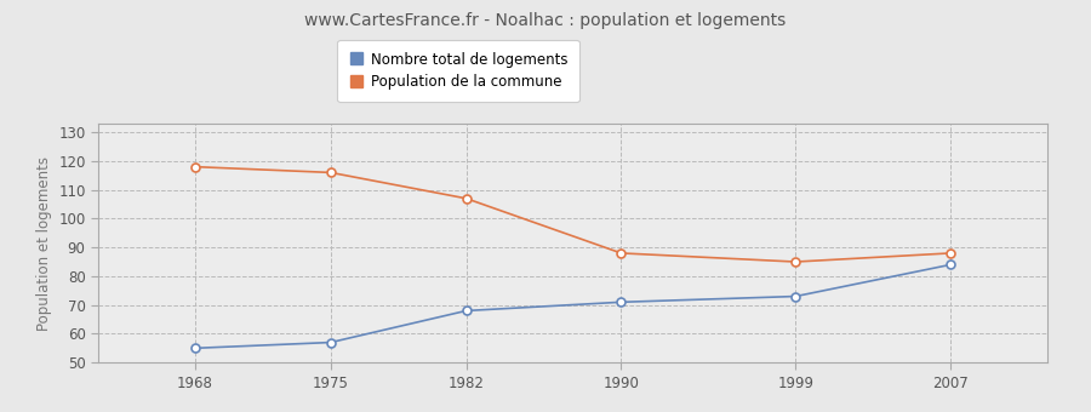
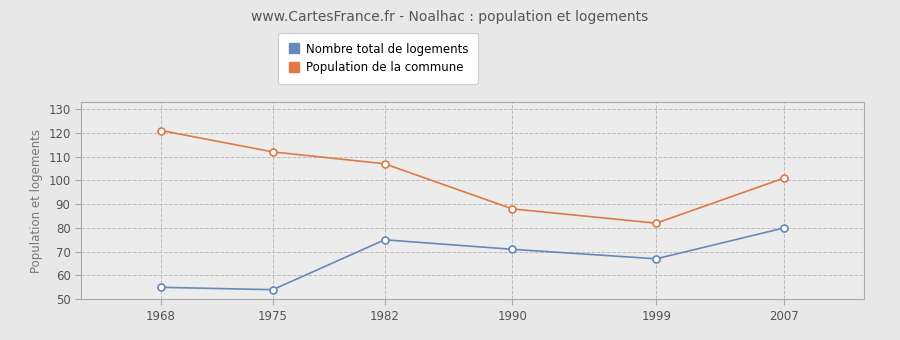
Population de la commune/1968: 118 -> 121
Nombre total de logements/1975: 57 -> 54
Population de la commune/1975: 116 -> 112
Nombre total de logements/1982: 68 -> 75
Nombre total de logements/1999: 73 -> 67
Population de la commune/1999: 85 -> 82
Nombre total de logements/2007: 84 -> 80
Population de la commune/2007: 88 -> 101
